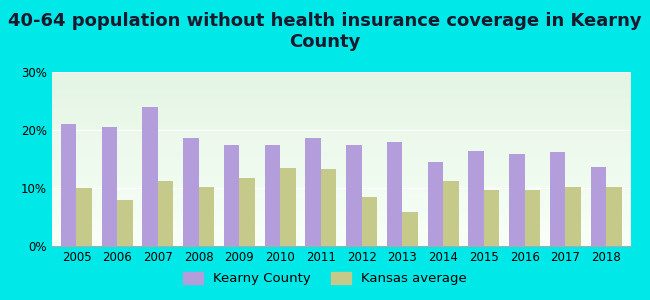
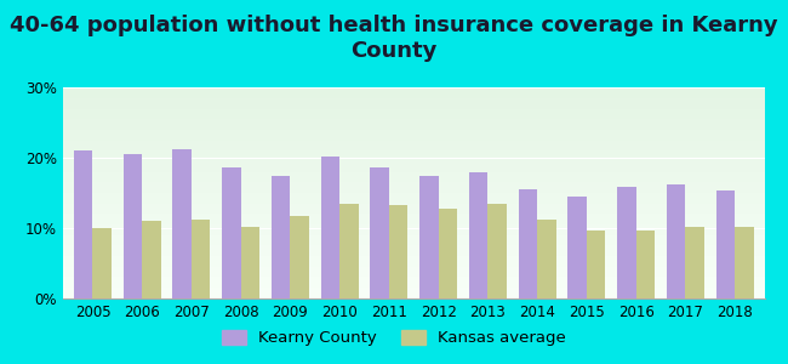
Kansas average/2006: 8.0% -> 11.0%
Kearny County/2007: 24.0% -> 21.2%
Kearny County/2010: 17.4% -> 20.2%
Kansas average/2012: 8.4% -> 12.8%
Kansas average/2013: 5.8% -> 13.4%
Kearny County/2014: 14.4% -> 15.6%
Kearny County/2015: 16.4% -> 14.4%
Kearny County/2018: 13.6% -> 15.4%
